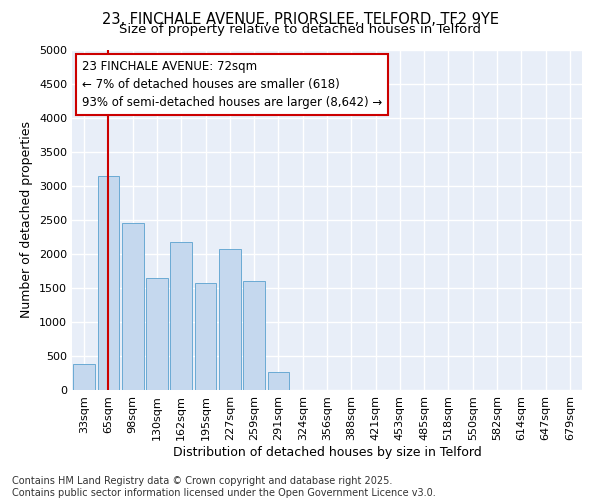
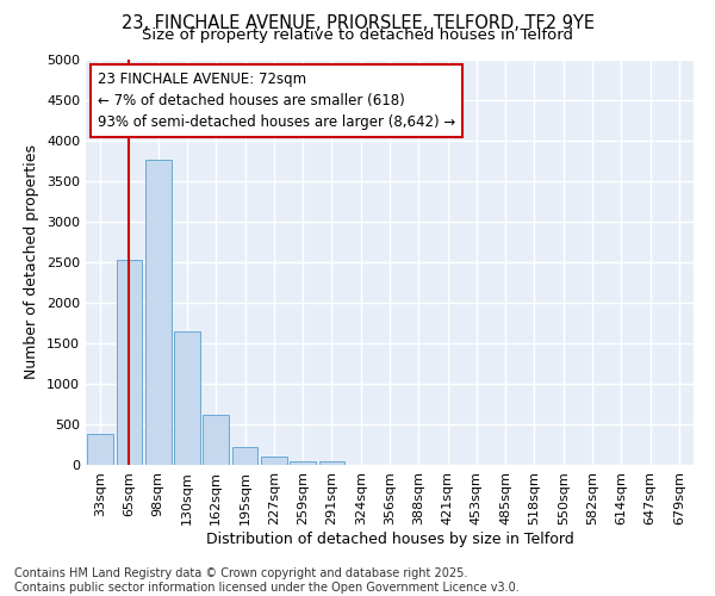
65sqm: 3140 -> 2530
98sqm: 2460 -> 3760
162sqm: 2180 -> 620
195sqm: 1580 -> 220
227sqm: 2080 -> 100
259sqm: 1600 -> 40
291sqm: 260 -> 50
